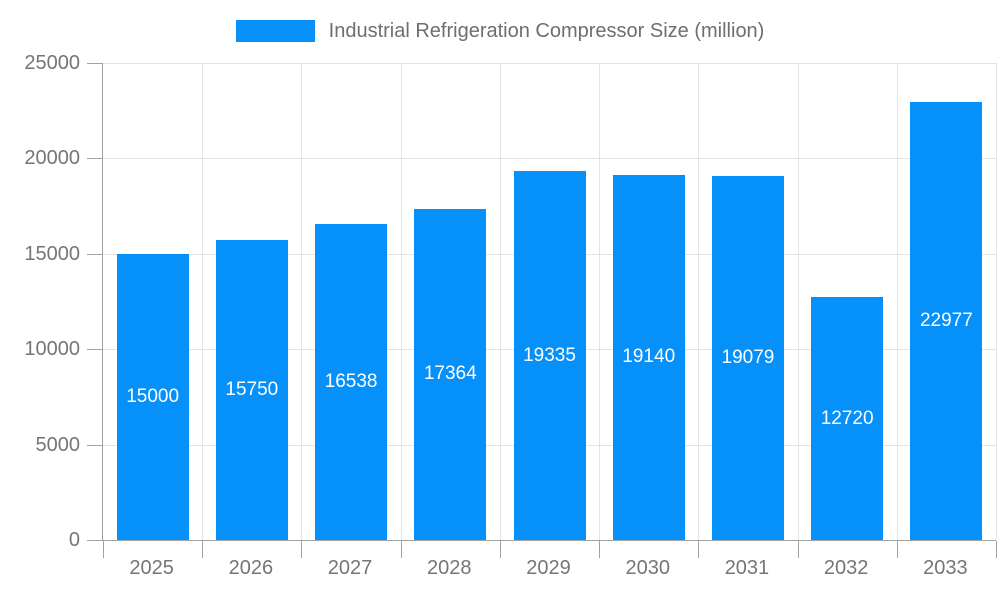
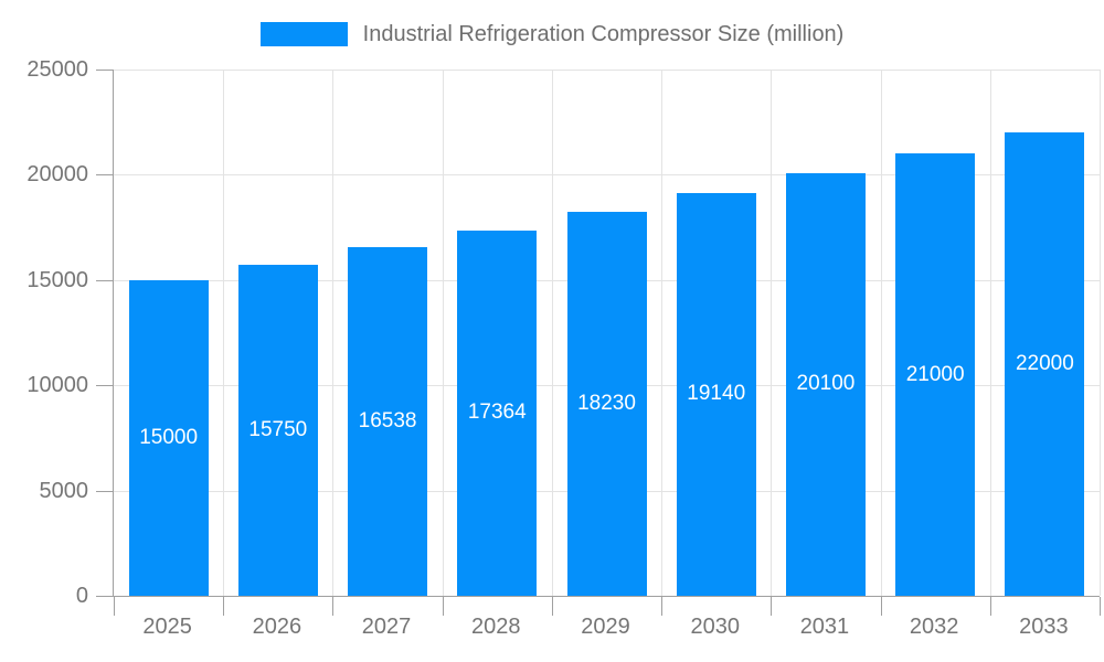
2029: 19335 -> 18230
2031: 19079 -> 20100
2032: 12720 -> 21000
2033: 22977 -> 22000
